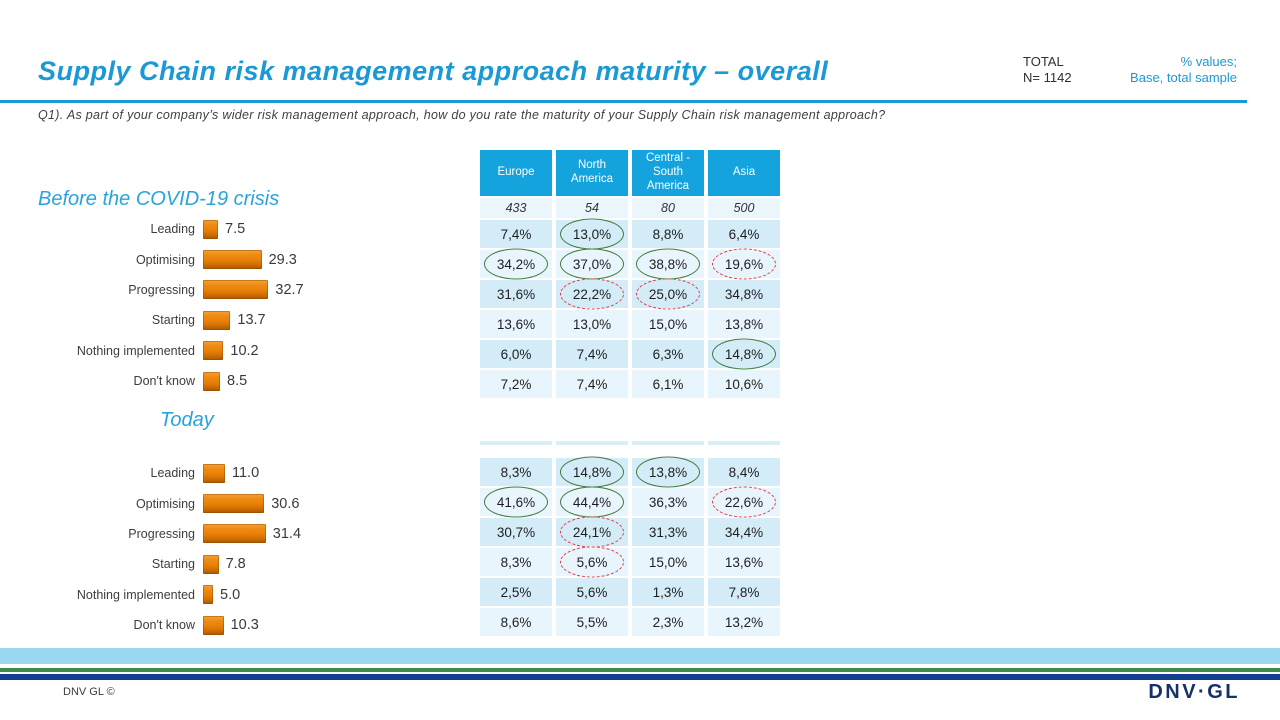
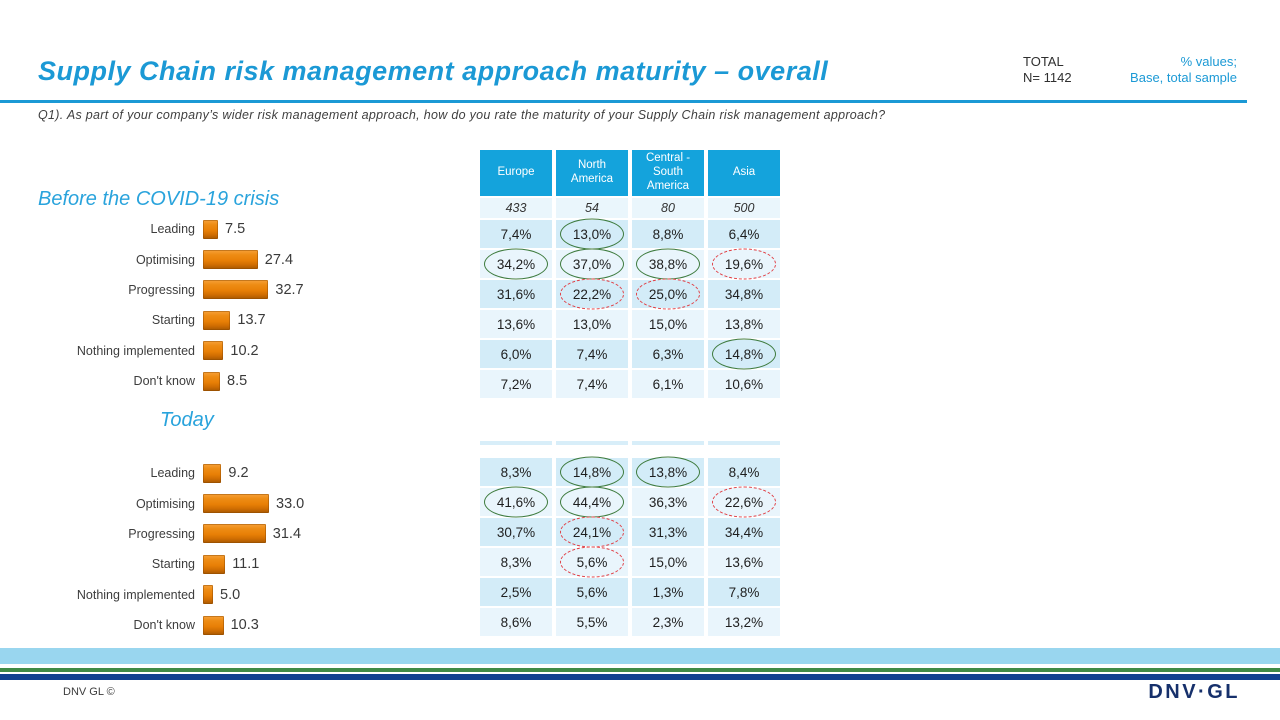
Before the COVID-19 crisis/Optimising: 29.3 -> 27.4
Today/Leading: 11.0 -> 9.2
Today/Optimising: 30.6 -> 33.0
Today/Starting: 7.8 -> 11.1
